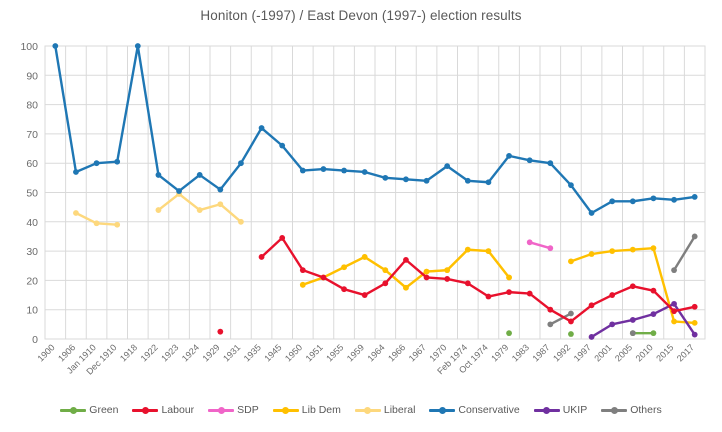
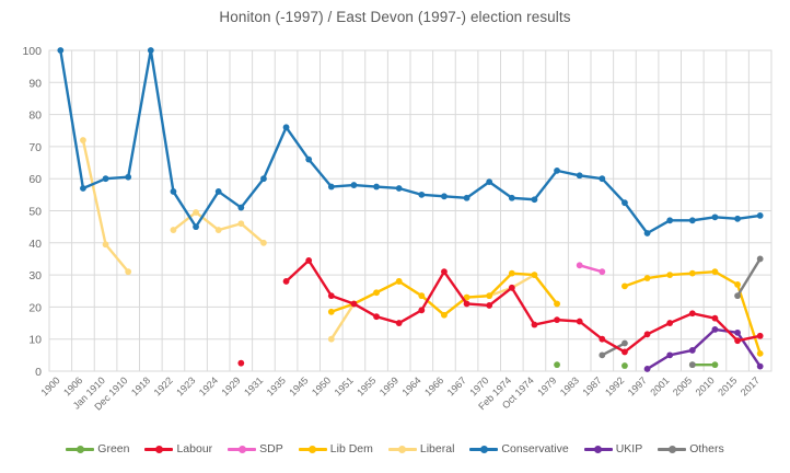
Liberal/1906: 43 -> 72
Liberal/Dec 1910: 39 -> 31
Conservative/1923: 50 -> 45
Conservative/1935: 72 -> 76
Liberal/1950: 18 -> 10
Labour/1966: 27 -> 31
Labour/Feb 1974: 19 -> 26
Liberal/Feb 1974: 30 -> 26
UKIP/2010: 8 -> 13
Lib Dem/2015: 6 -> 27
